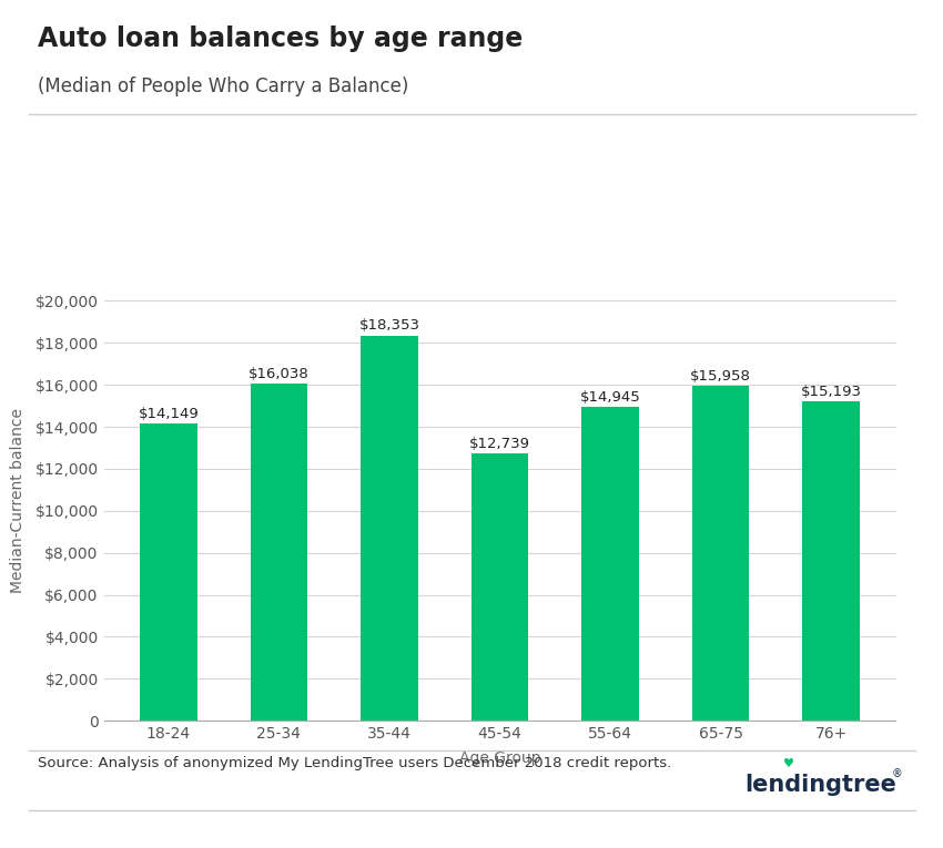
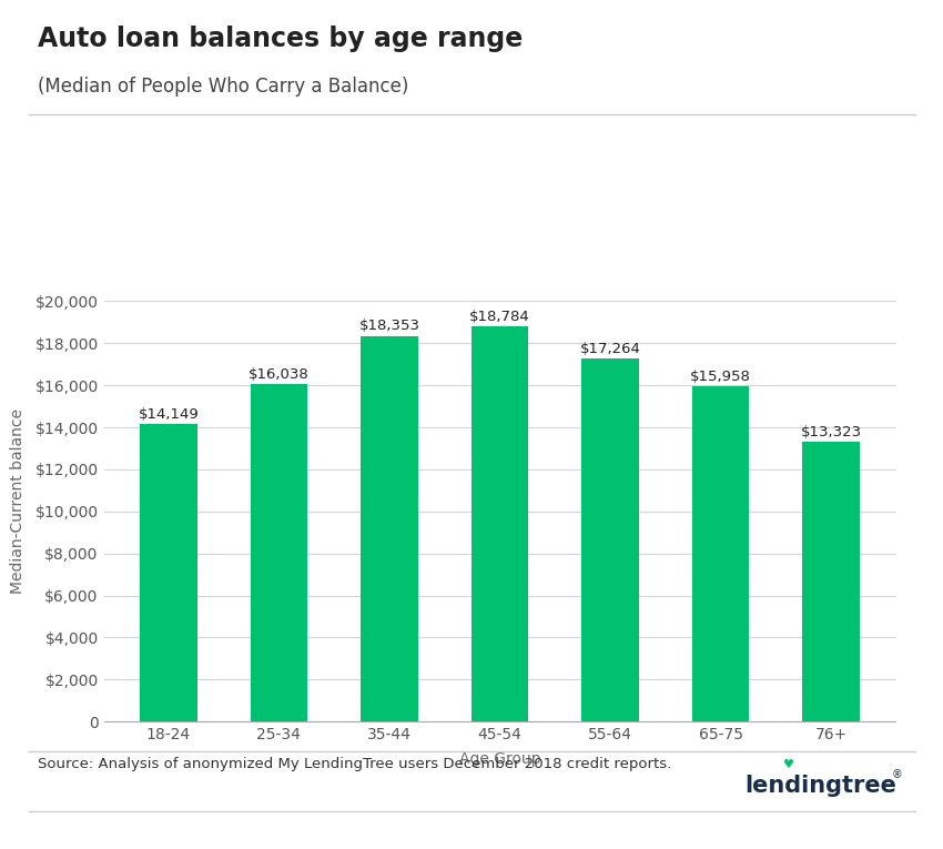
45-54: $12,739 -> $18,784
55-64: $14,945 -> $17,264
76+: $15,193 -> $13,323
